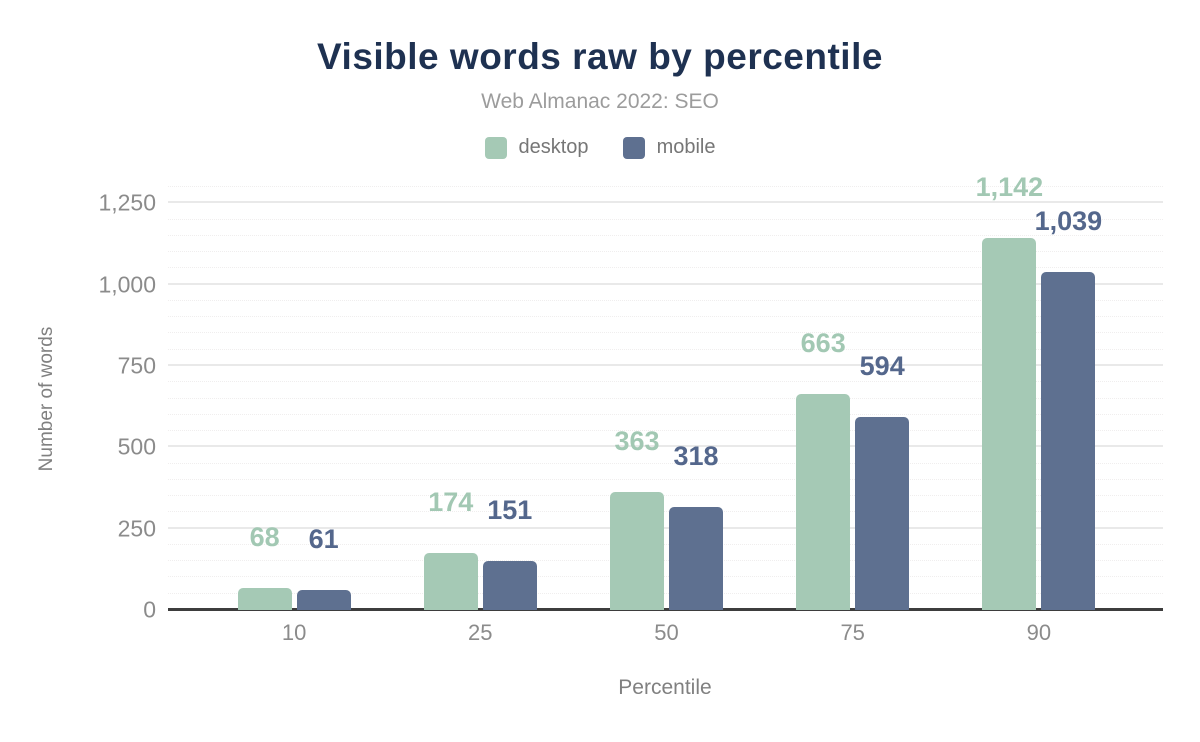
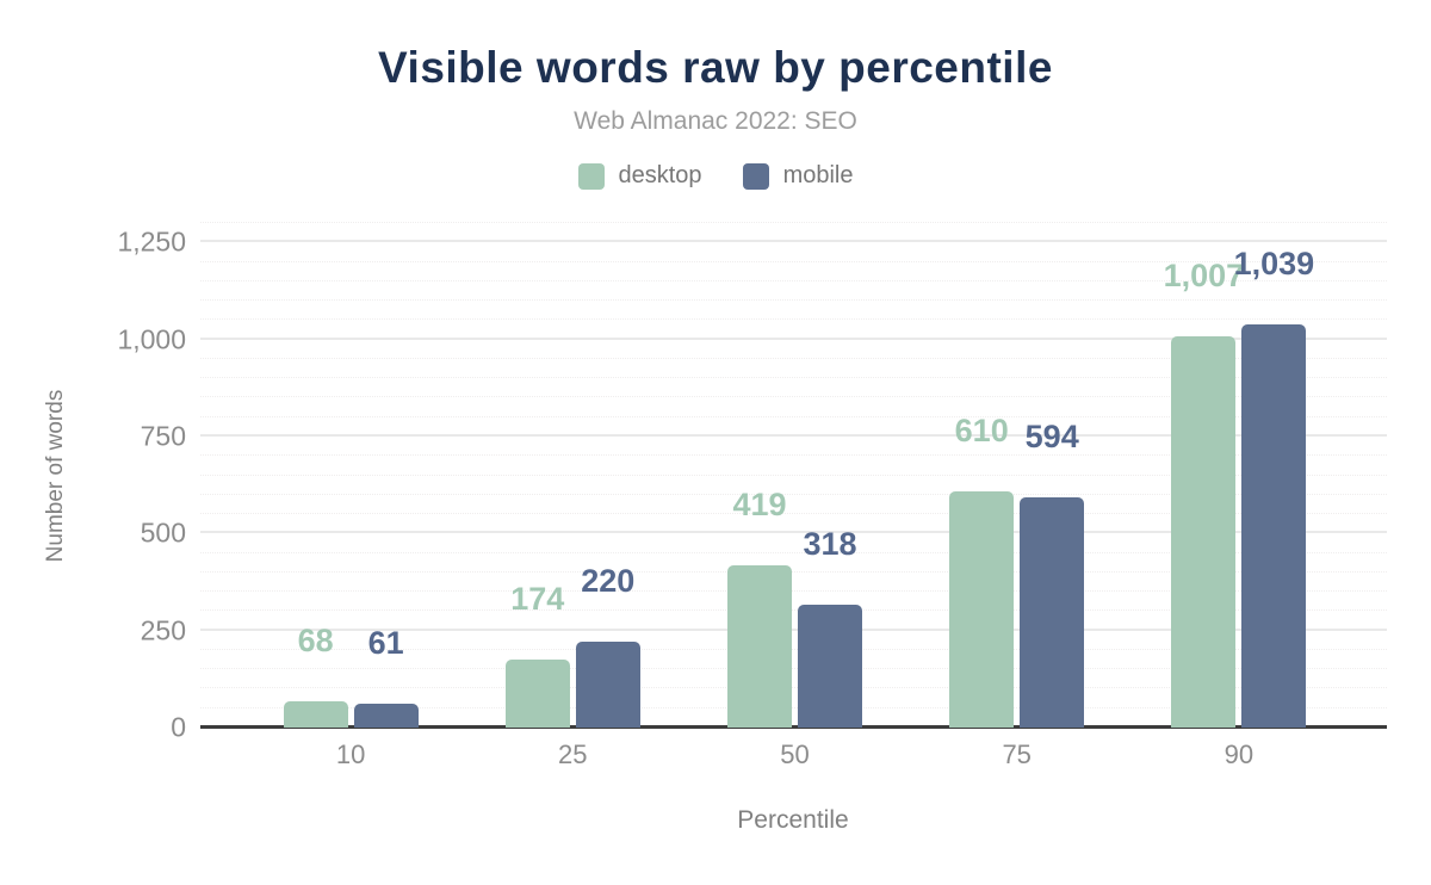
mobile/25: 151 -> 220
desktop/50: 363 -> 419
desktop/75: 663 -> 610
desktop/90: 1,142 -> 1,007
